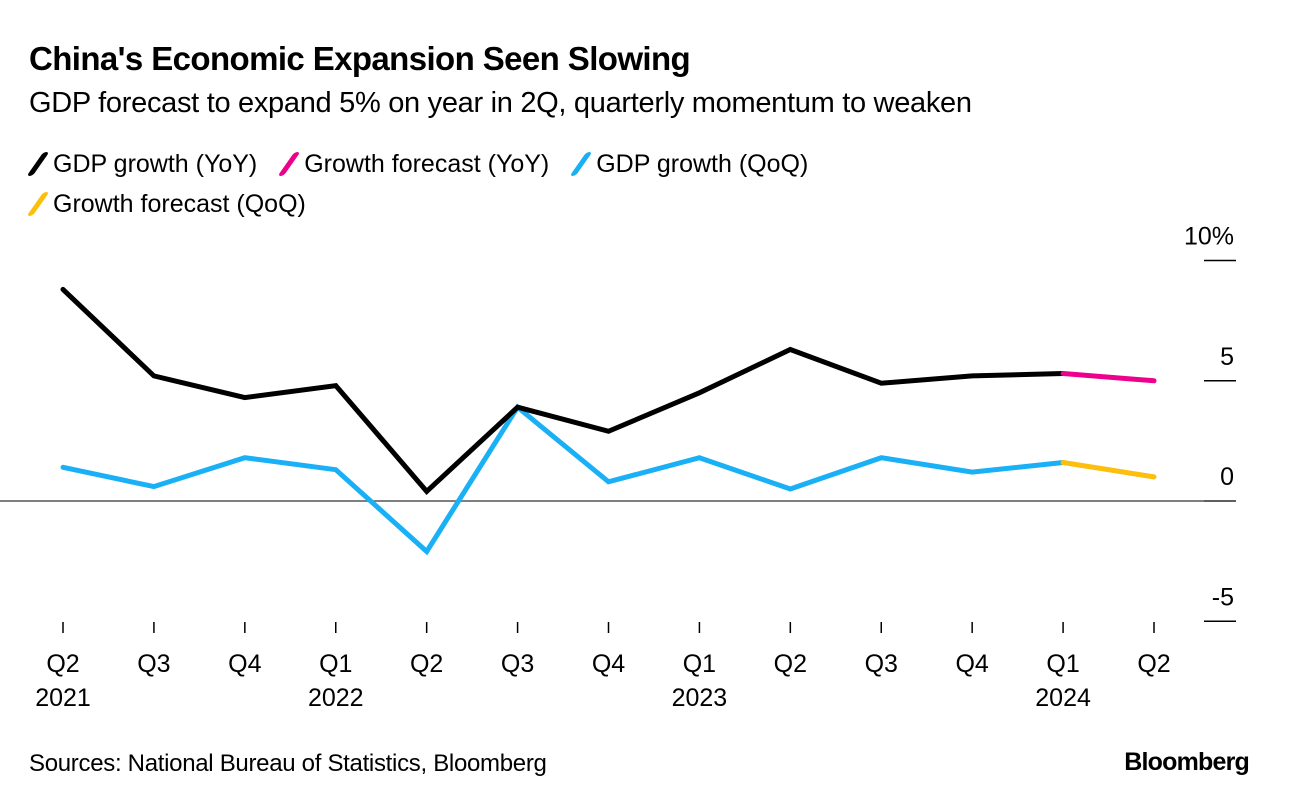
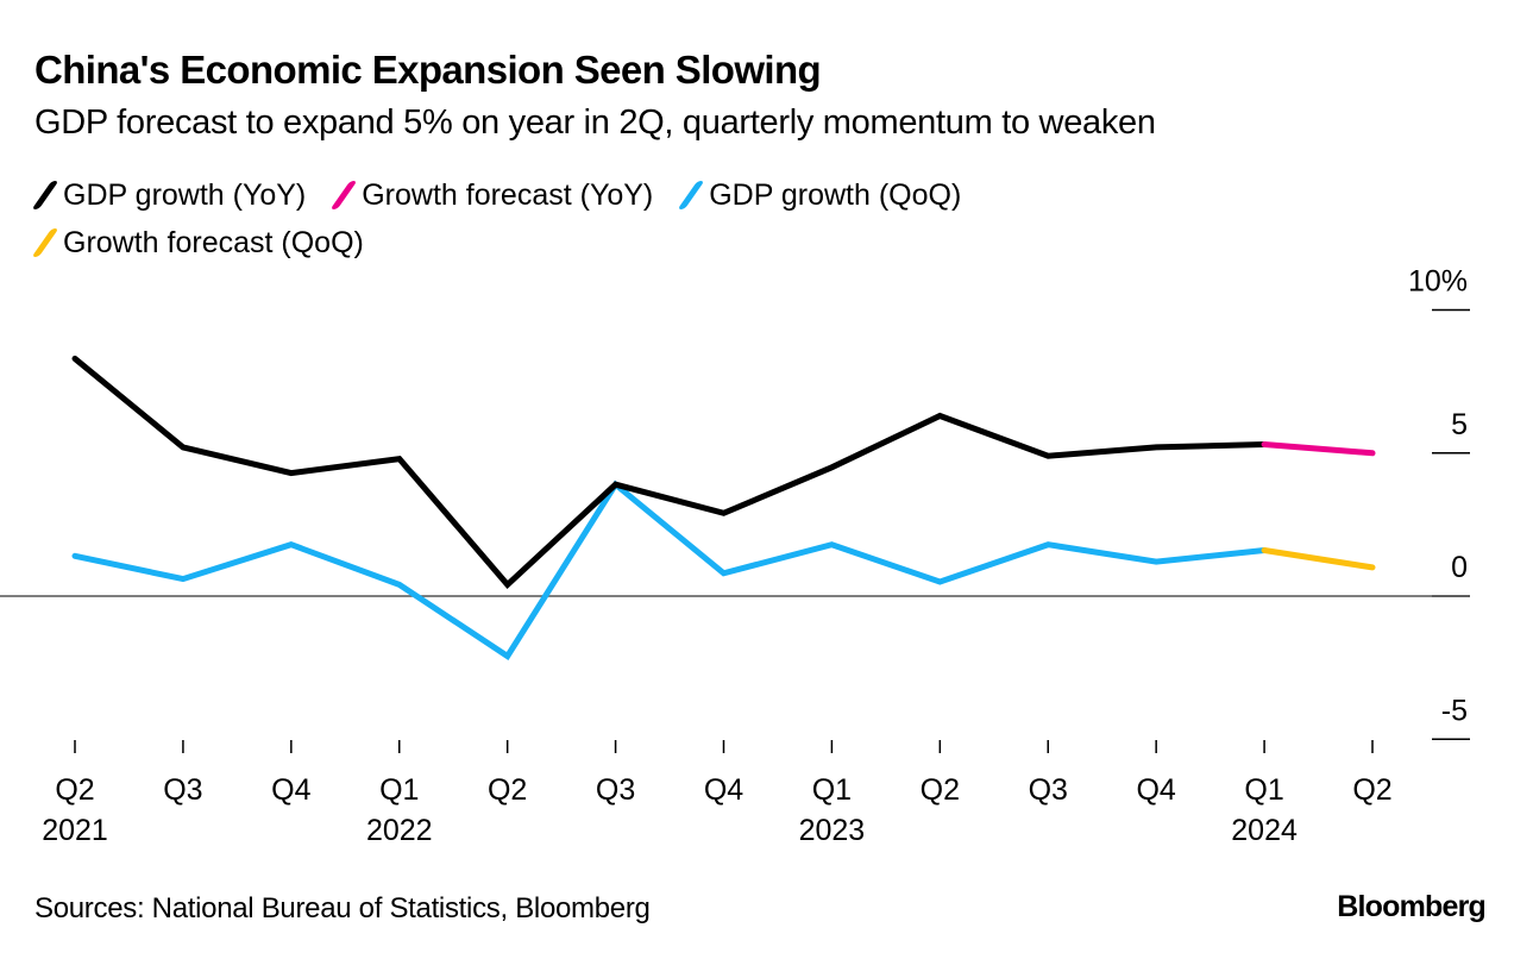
GDP growth (YoY)/Q2 2021: 8.8% -> 8.3%
GDP growth (QoQ)/Q1 2022: 1.3% -> 0.4%
